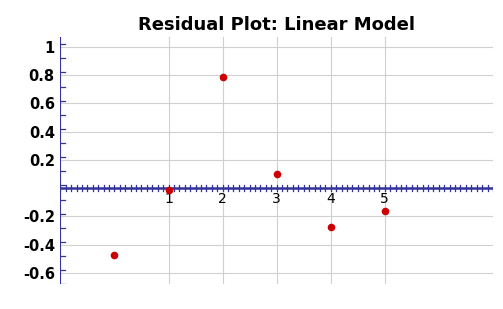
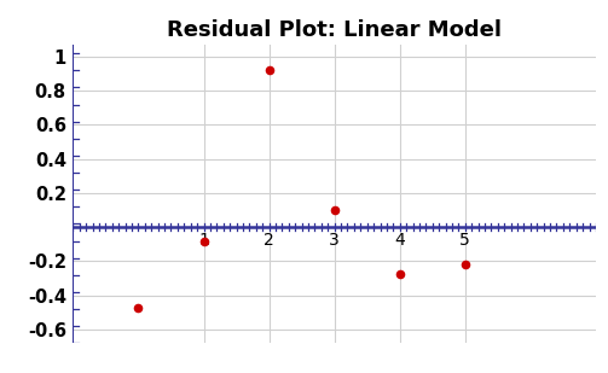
1: -0.01 -> -0.08
2: 0.79 -> 0.92
5: -0.16 -> -0.22
